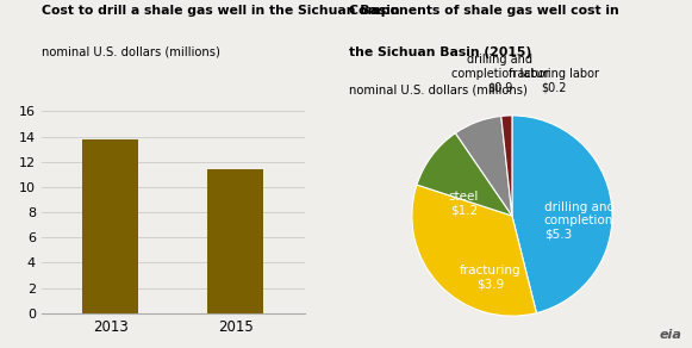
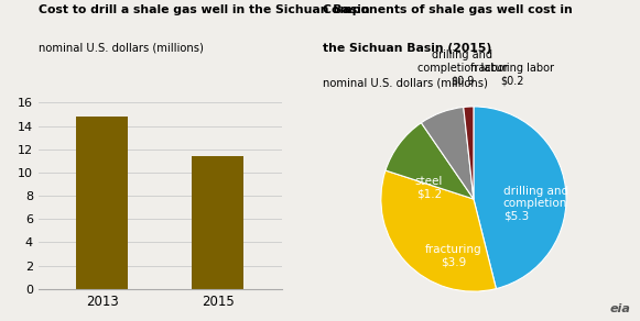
2013: 13.8 -> 14.8
